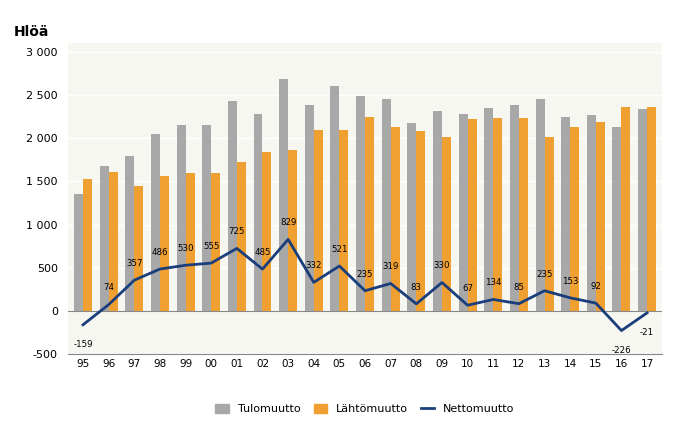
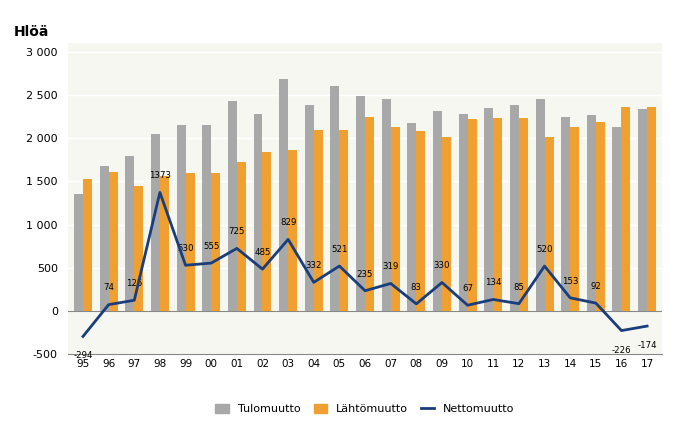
Nettomuutto/95: -159 -> -294
Nettomuutto/97: 357 -> 125
Nettomuutto/98: 486 -> 1373
Nettomuutto/13: 235 -> 520
Nettomuutto/17: -21 -> -174
